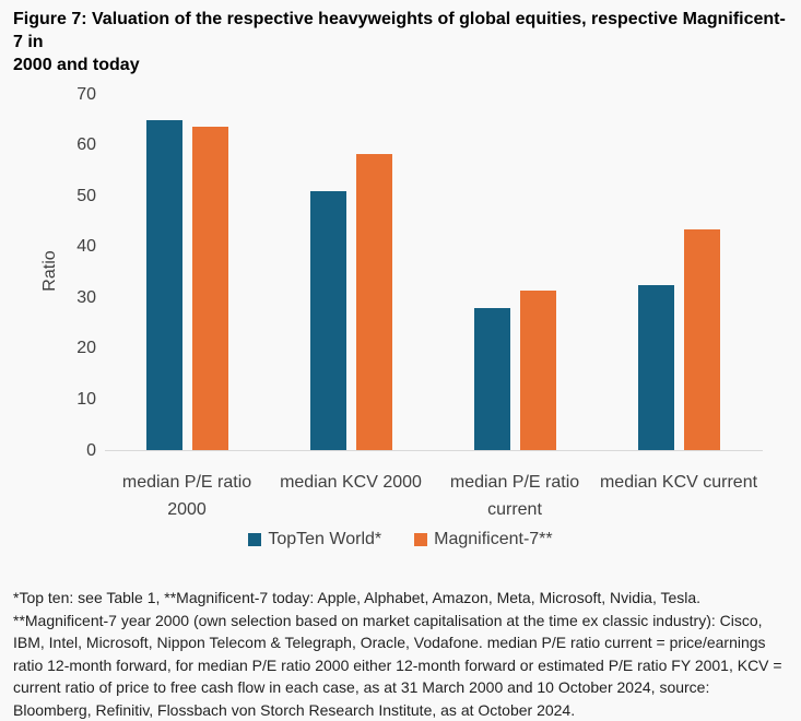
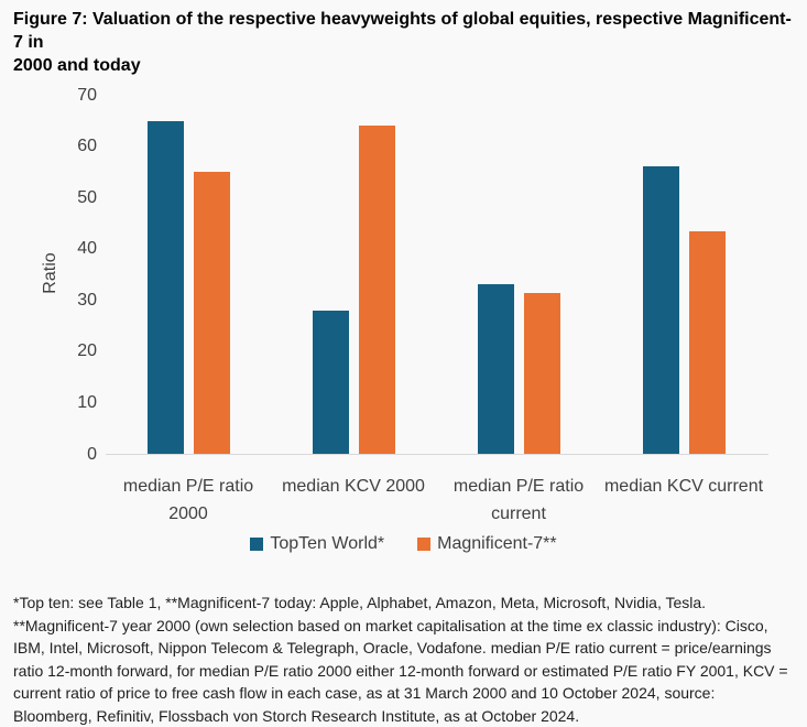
Magnificent-7**/median P/E ratio 2000: 64 -> 55
TopTen World*/median KCV 2000: 51 -> 28
Magnificent-7**/median KCV 2000: 58 -> 64
TopTen World*/median P/E ratio current: 28 -> 33
TopTen World*/median KCV current: 32 -> 56
